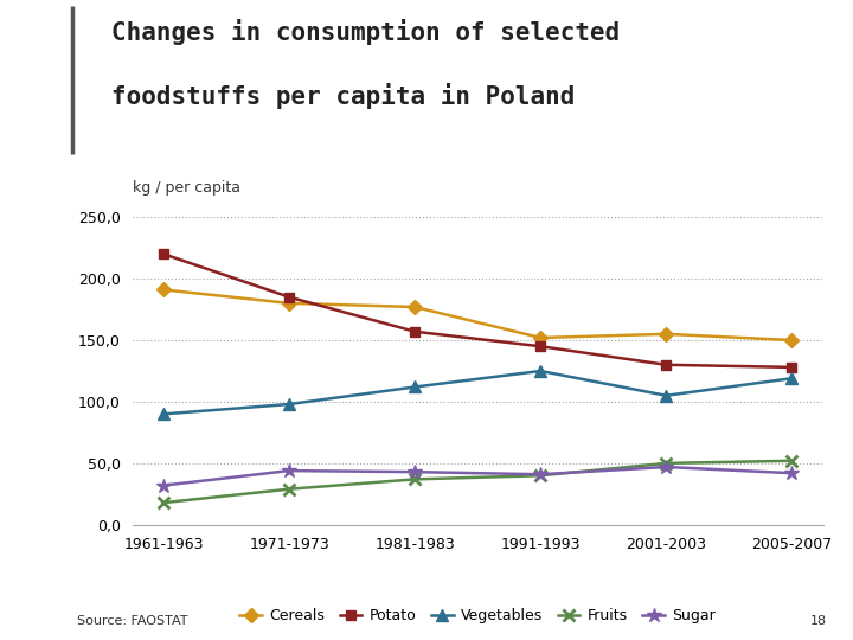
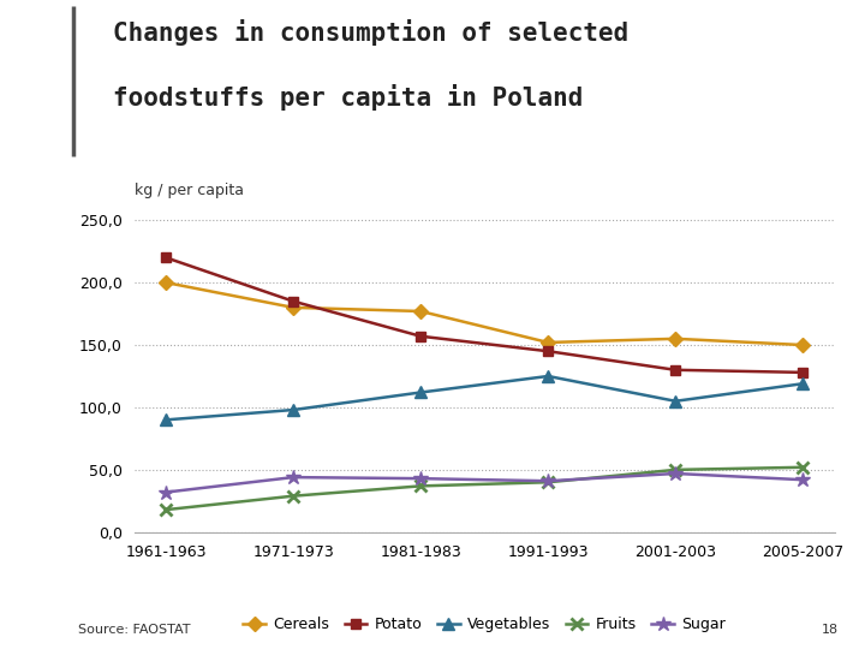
Cereals/1961-1963: 191 -> 200
